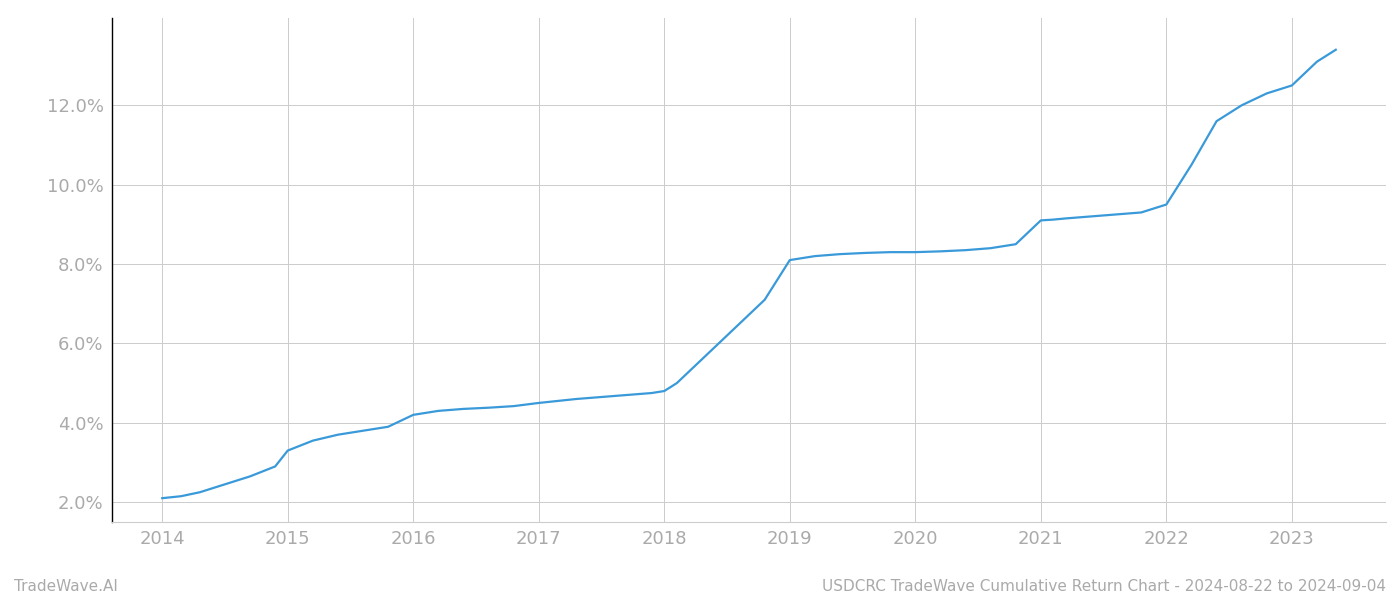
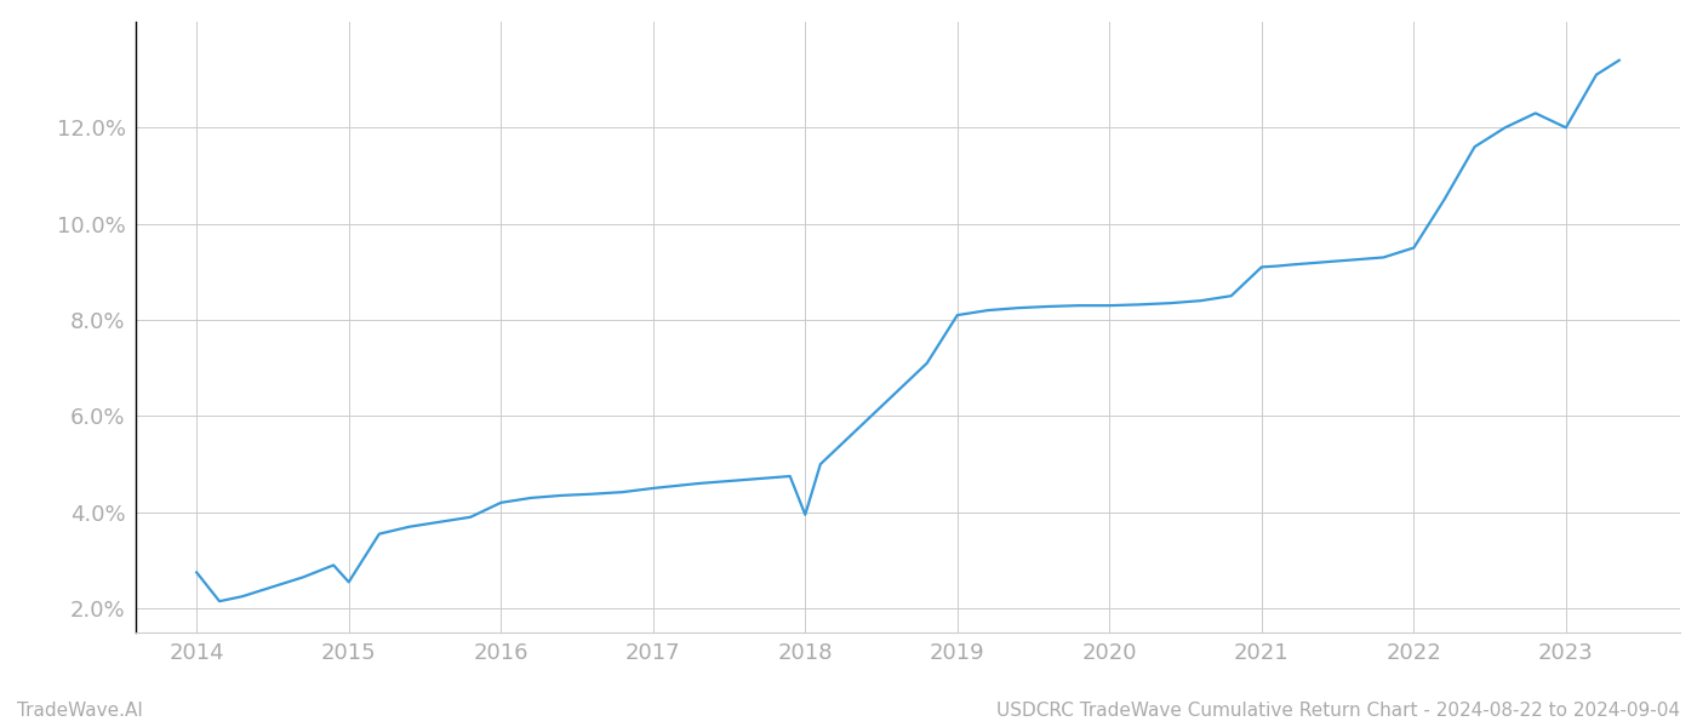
2014: 2.10% -> 2.75%
2015: 3.30% -> 2.55%
2018: 4.80% -> 3.95%
2023: 12.50% -> 12.00%
